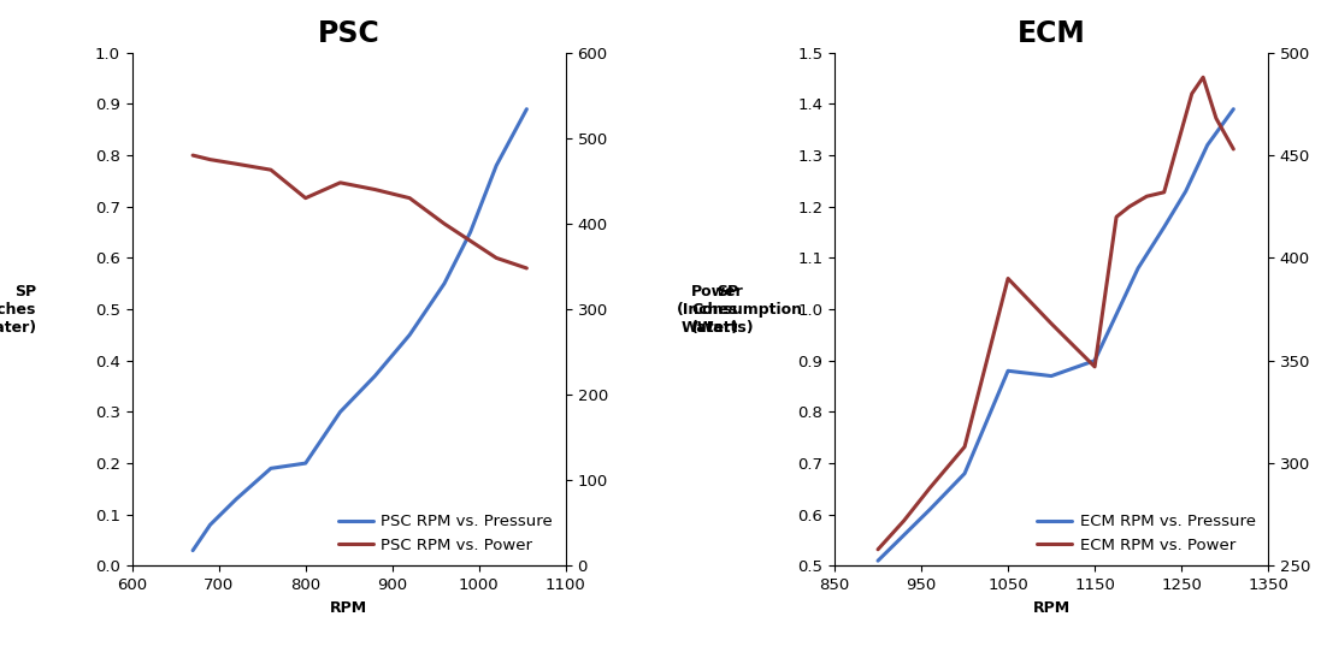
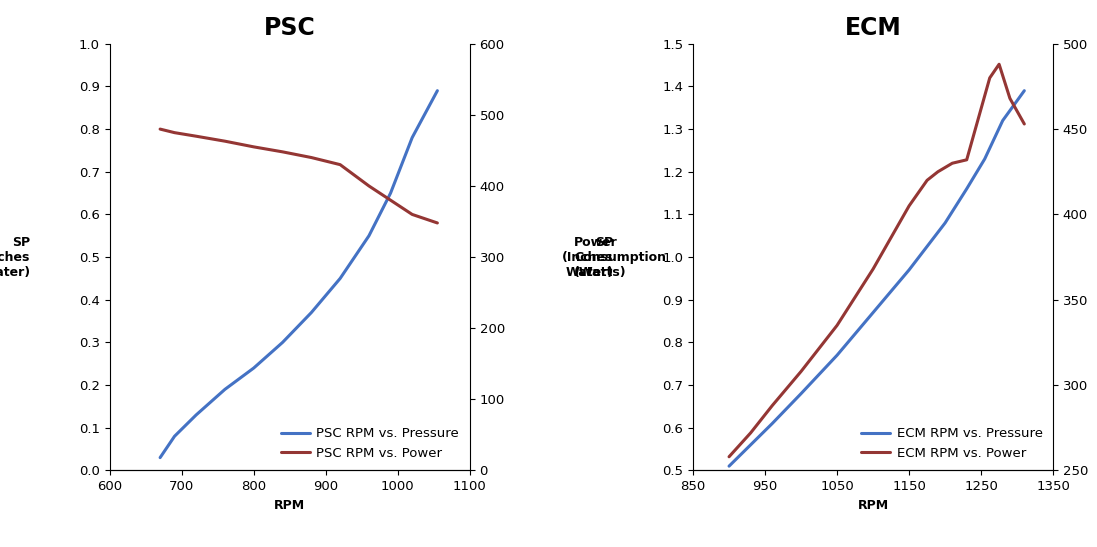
PSC/PSC RPM vs. Pressure/800: 0.20 -> 0.24
PSC/PSC RPM vs. Power/800: 430 -> 455
ECM/ECM RPM vs. Pressure/1050: 0.88 -> 0.77
ECM/ECM RPM vs. Power/1050: 390 -> 335
ECM/ECM RPM vs. Pressure/1150: 0.90 -> 0.97
ECM/ECM RPM vs. Power/1150: 347 -> 405
